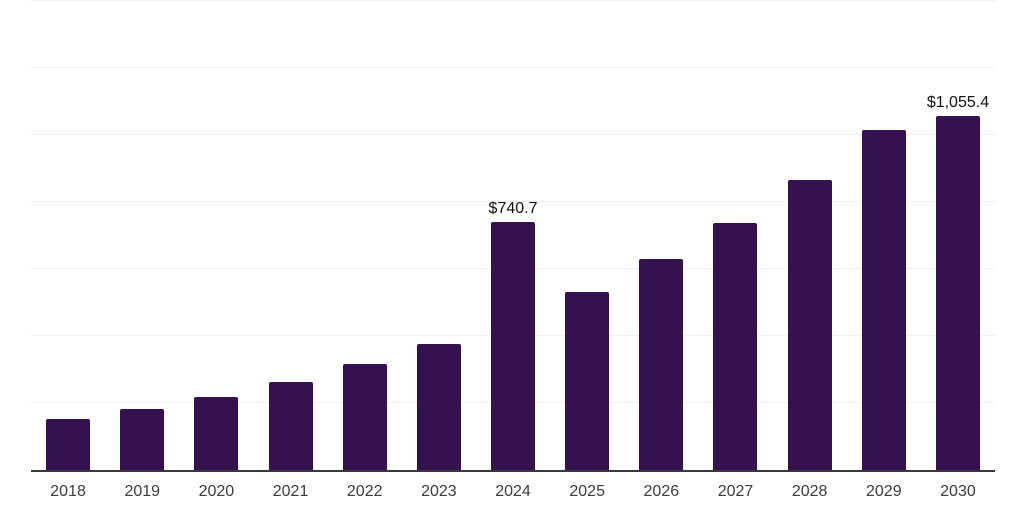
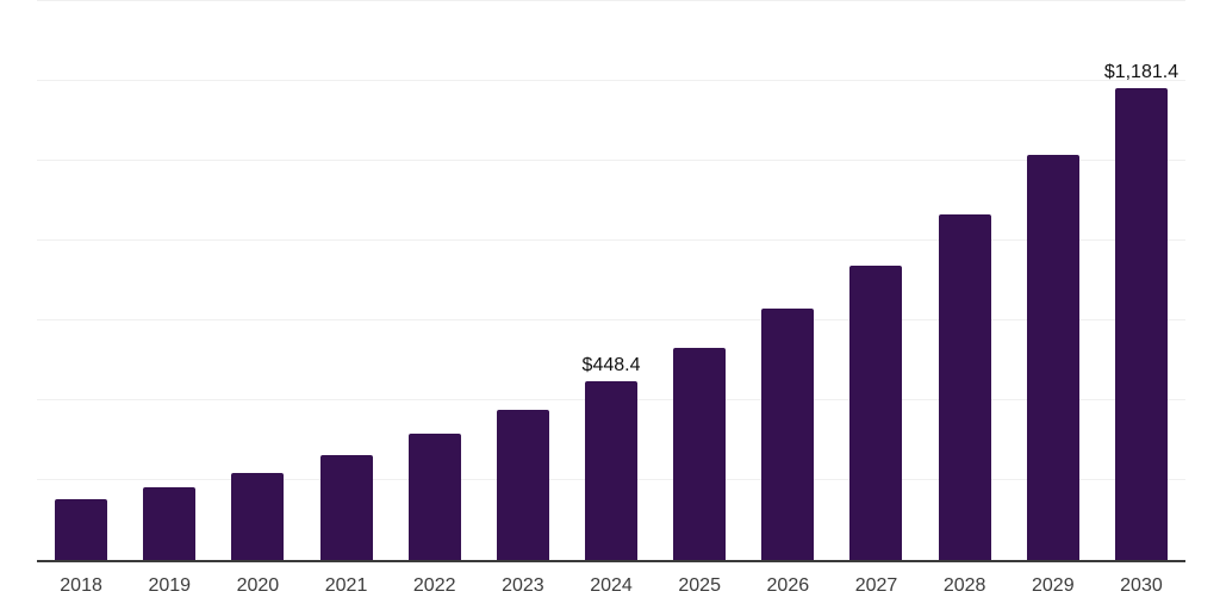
2024: $740.7 -> $448.4
2030: $1,055.4 -> $1,181.4
